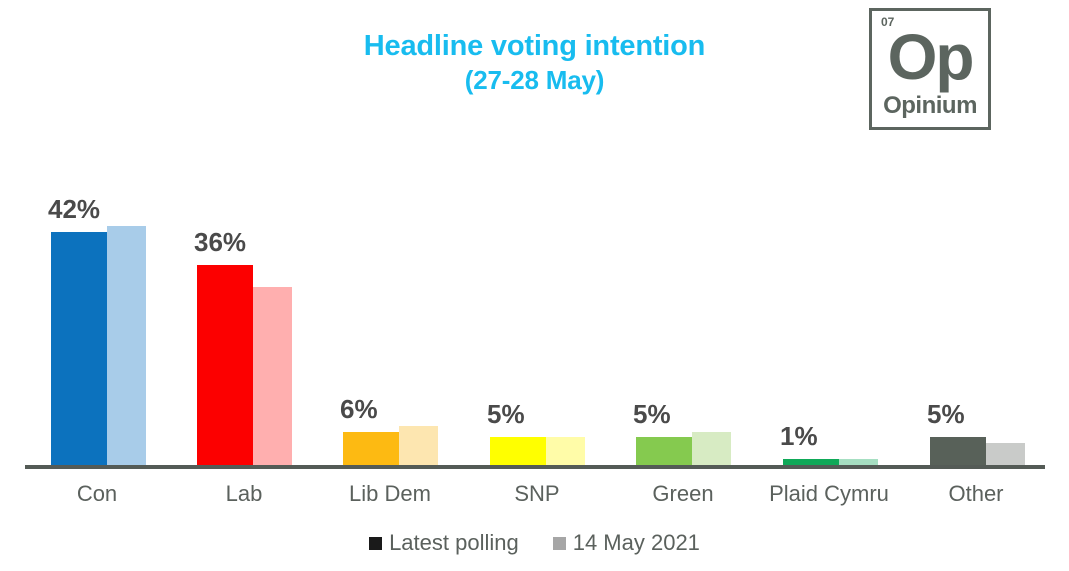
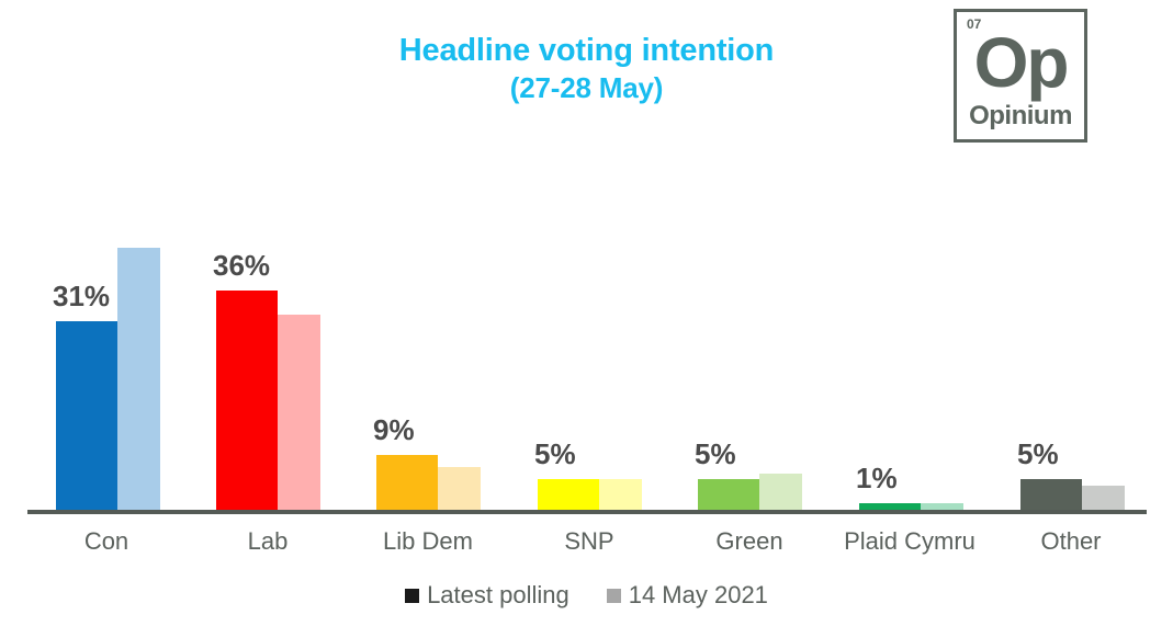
Latest polling/Con: 42% -> 31%
Latest polling/Lib Dem: 6% -> 9%
